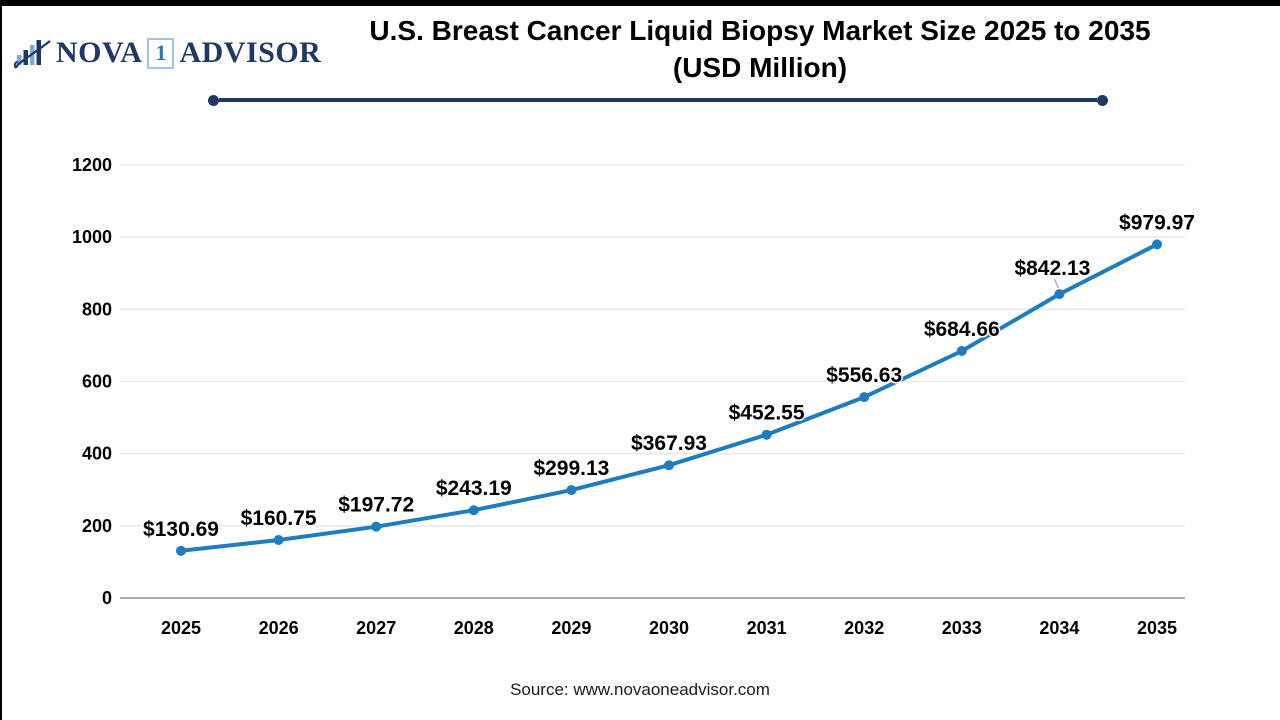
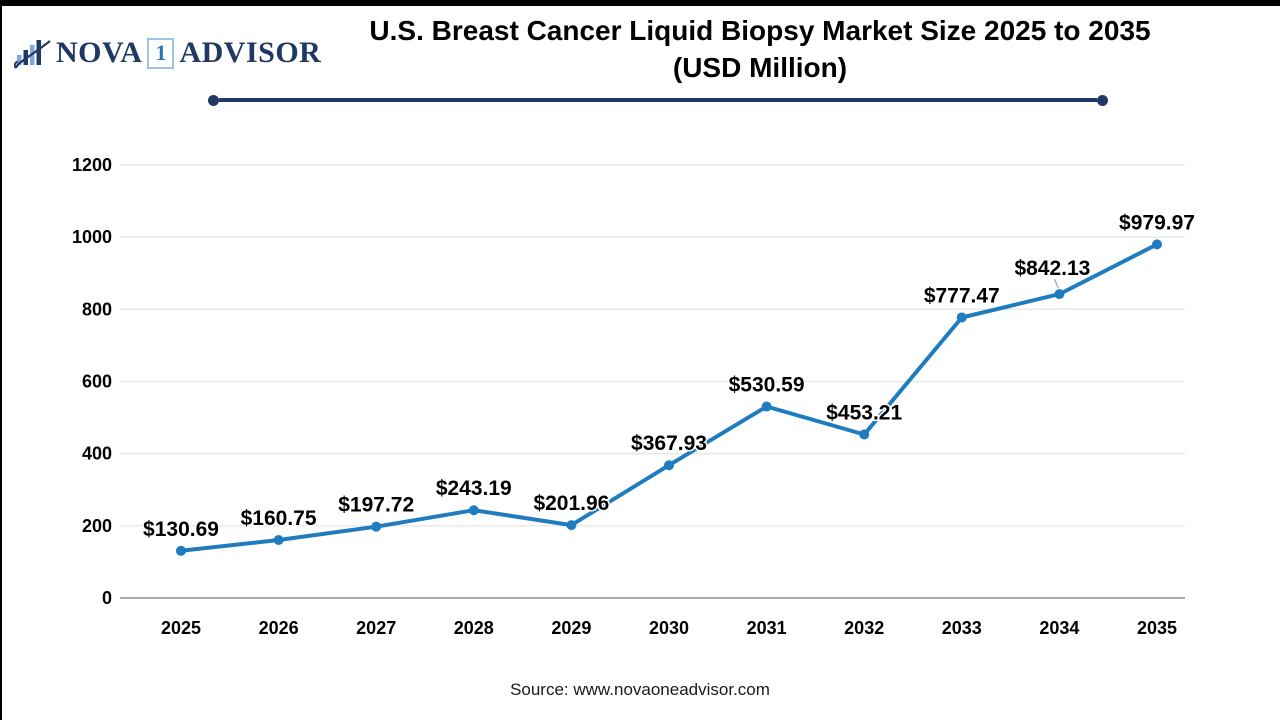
2029: $299.13 -> $201.96
2031: $452.55 -> $530.59
2032: $556.63 -> $453.21
2033: $684.66 -> $777.47
